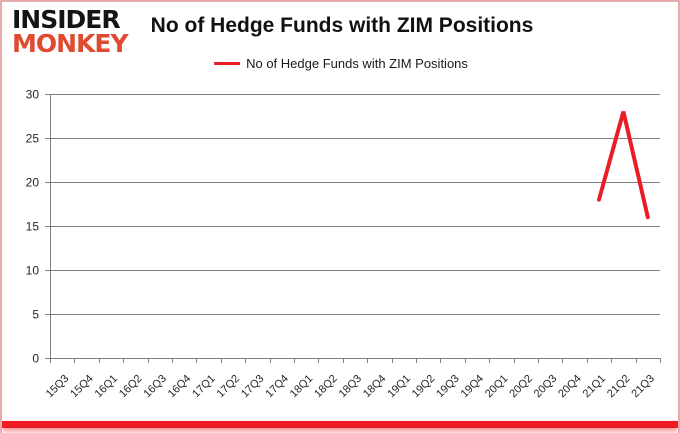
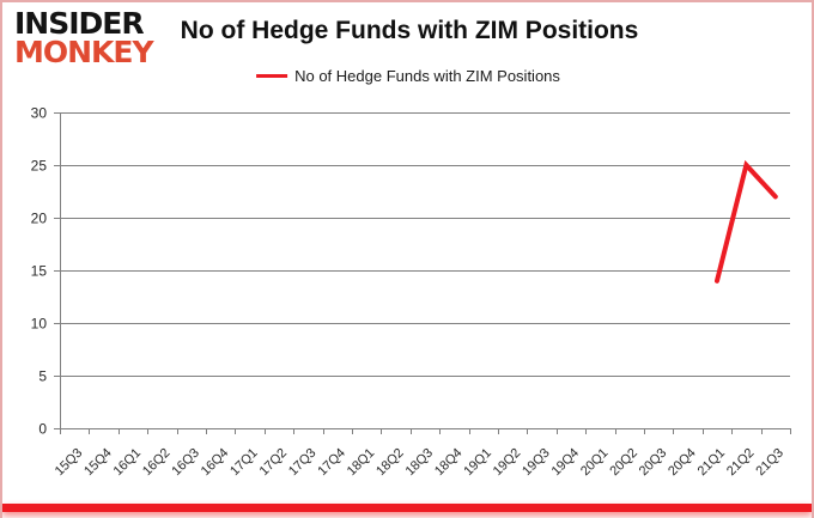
21Q1: 18 -> 14
21Q2: 28 -> 25
21Q3: 16 -> 22
